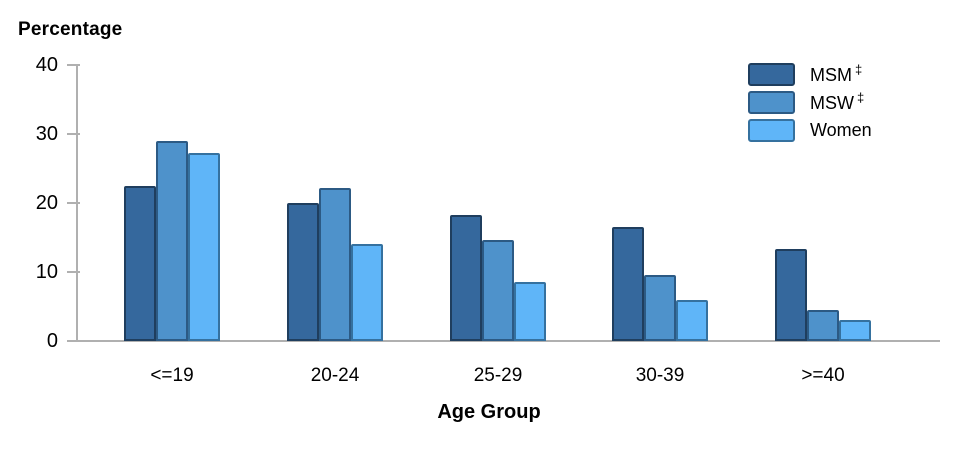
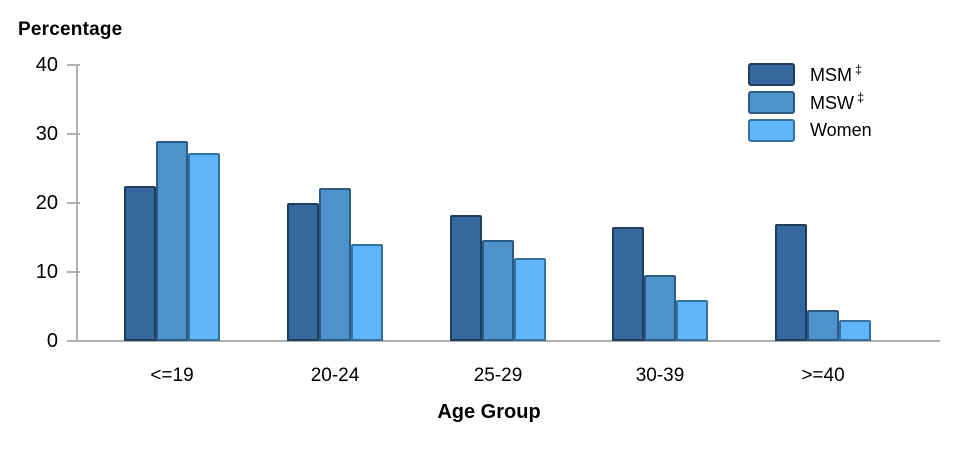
Women/25-29: 8 -> 12
MSM/>=40: 13 -> 17
